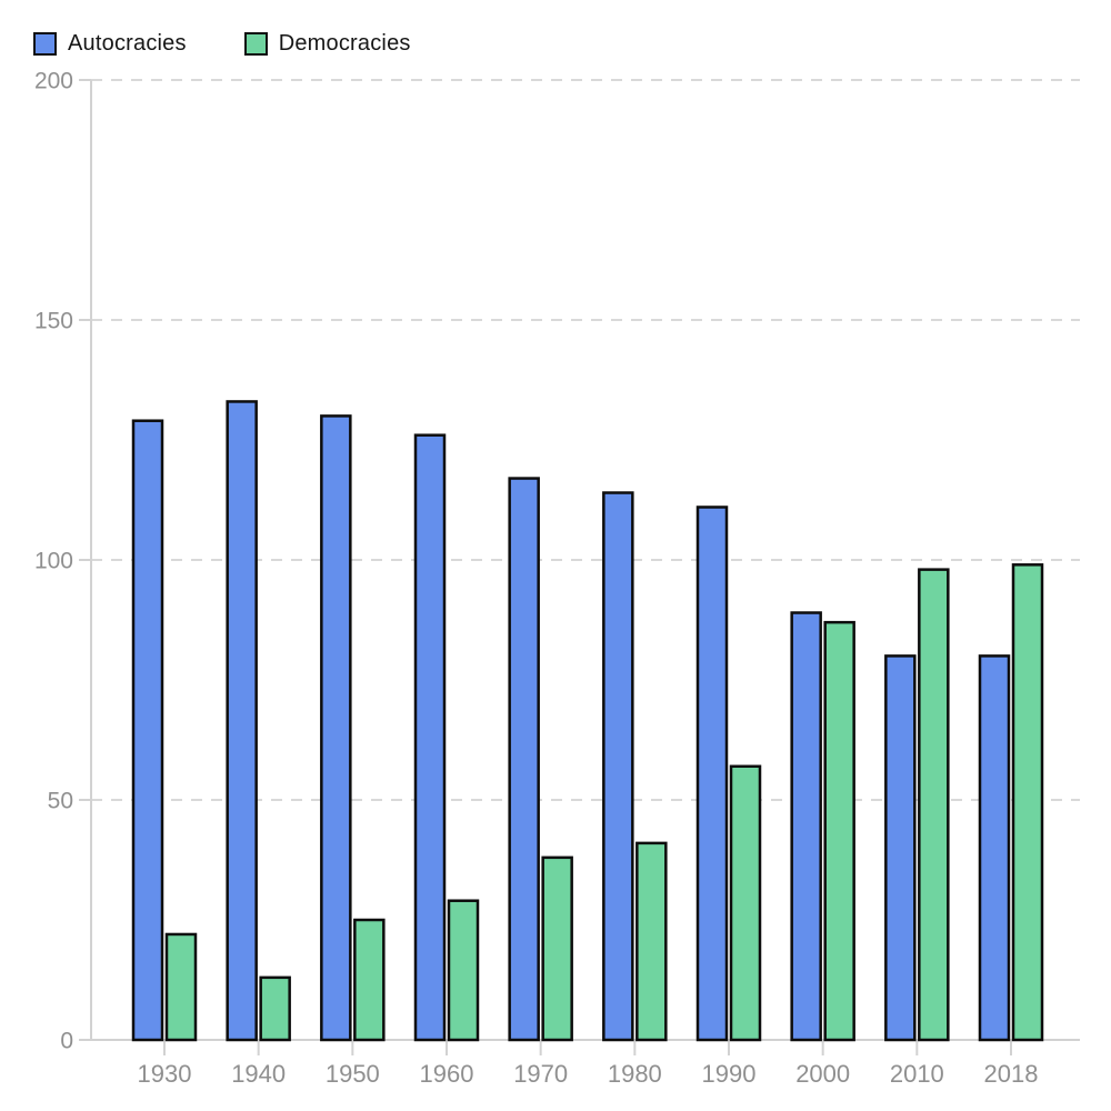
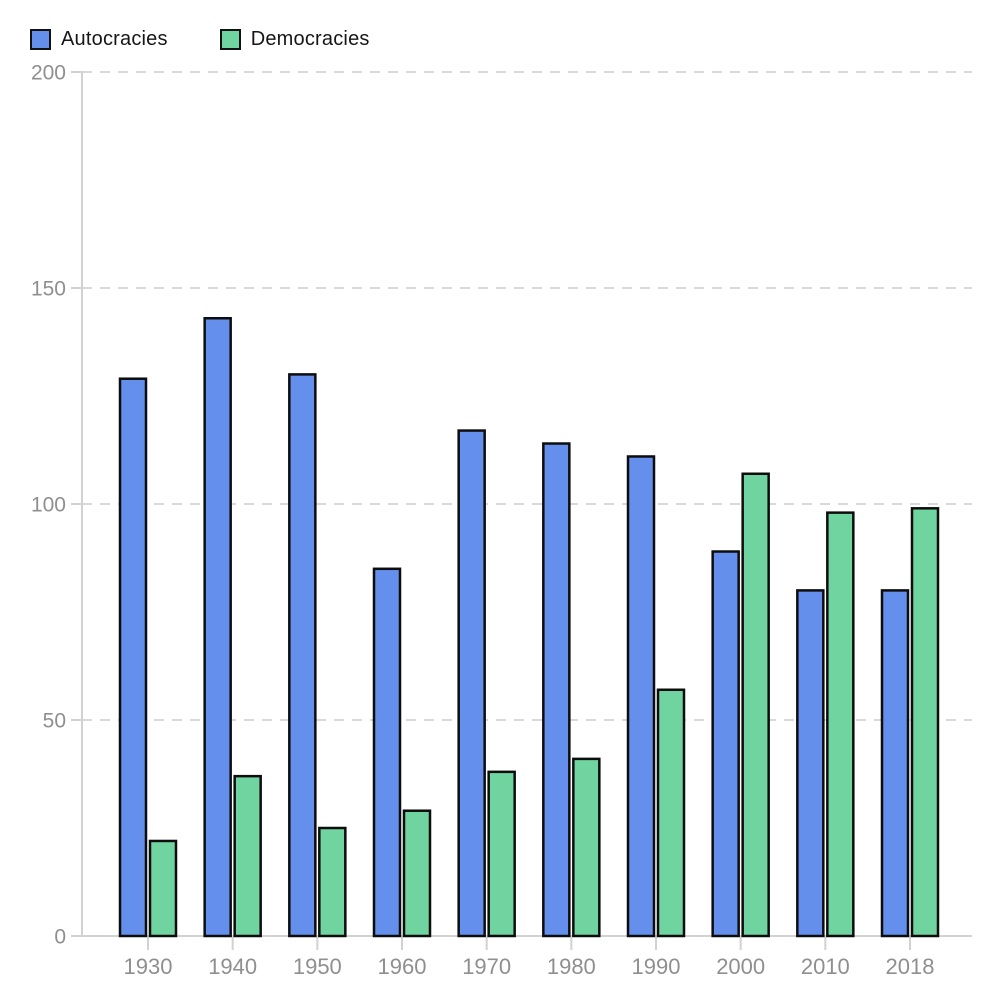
Autocracies/1940: 133 -> 143
Democracies/1940: 13 -> 37
Autocracies/1960: 126 -> 85
Democracies/2000: 87 -> 107
